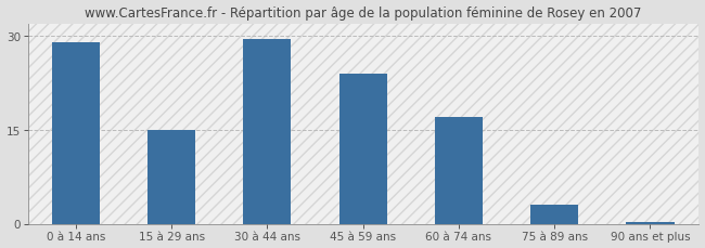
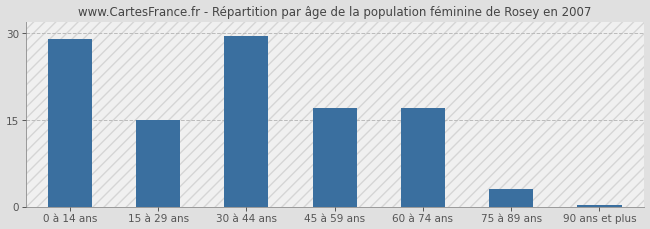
45 à 59 ans: 24.0 -> 17.0
